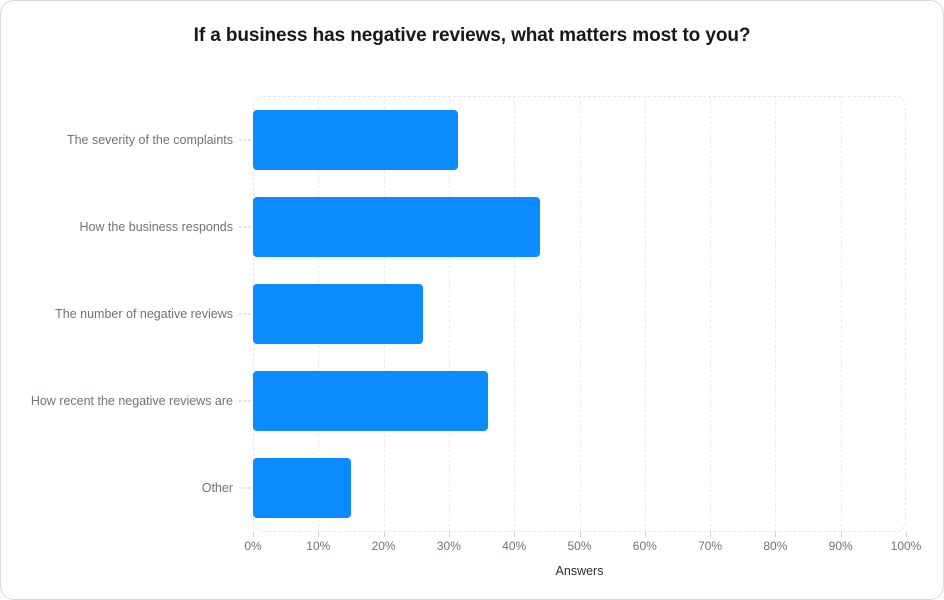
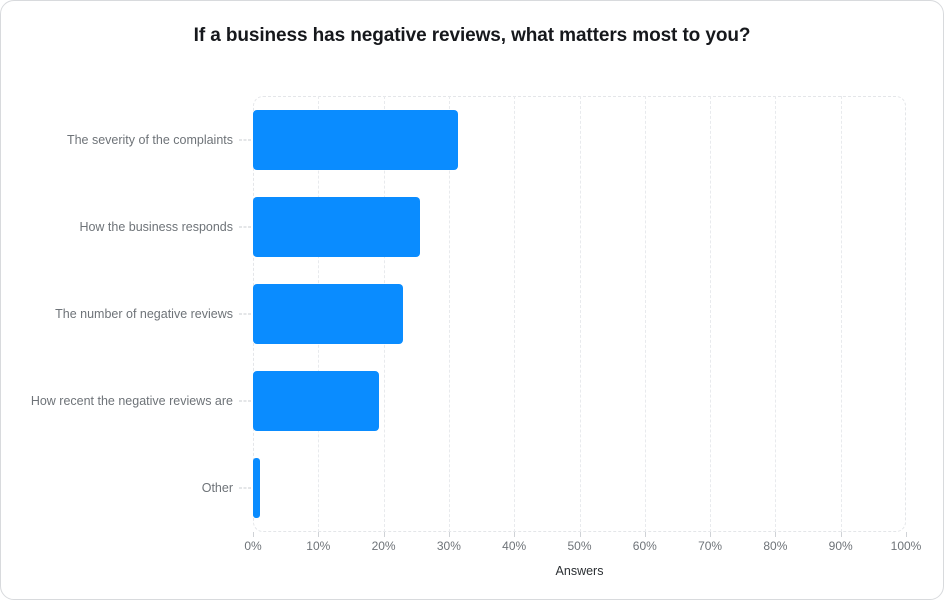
How the business responds: 44% -> 26%
The number of negative reviews: 26% -> 23%
How recent the negative reviews are: 36% -> 19%
Other: 15% -> 1%
